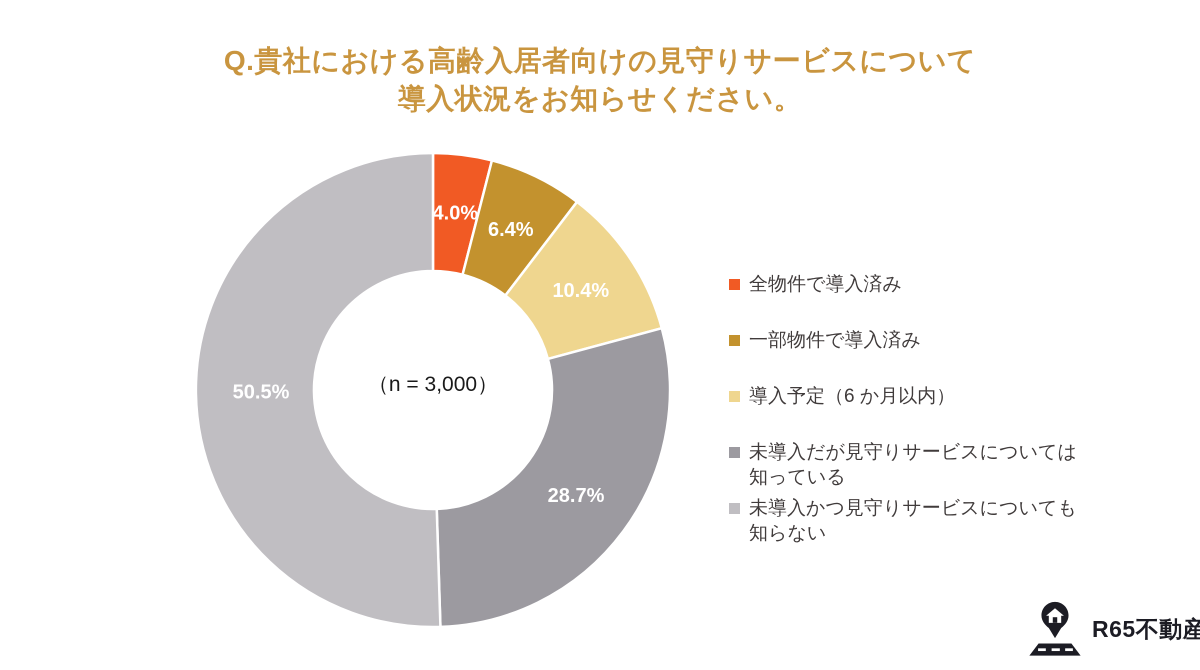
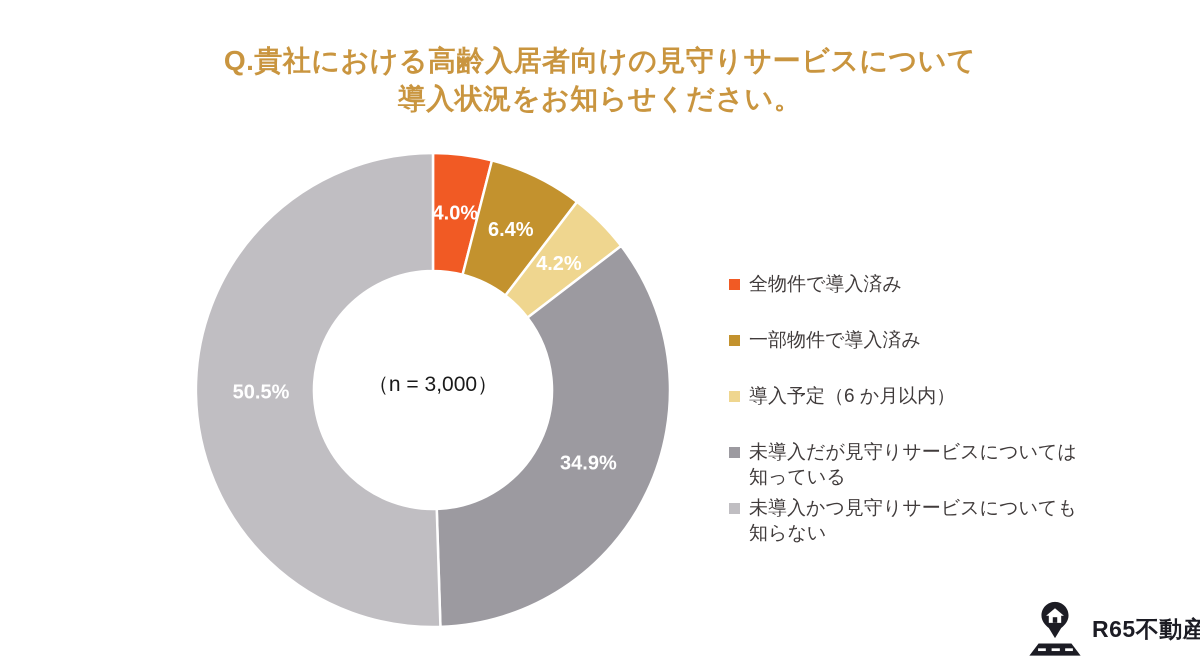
導入予定（6 か月以内）: 10.4% -> 4.2%
未導入だが見守りサービスについては知っている: 28.7% -> 34.9%
